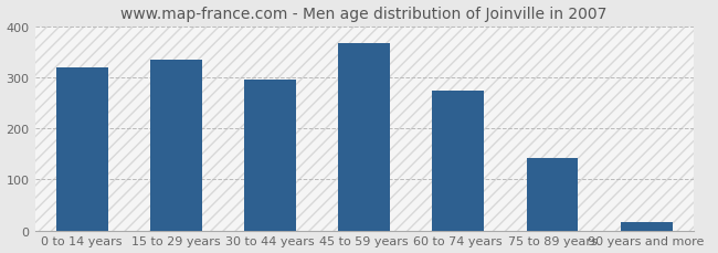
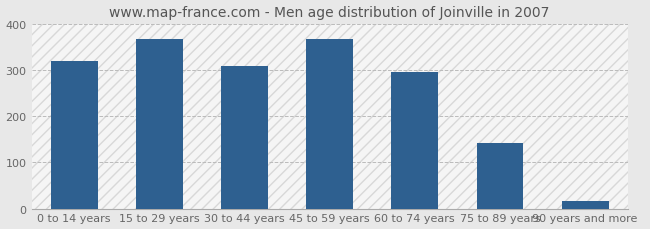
15 to 29 years: 335 -> 368
30 to 44 years: 295 -> 308
60 to 74 years: 275 -> 295
